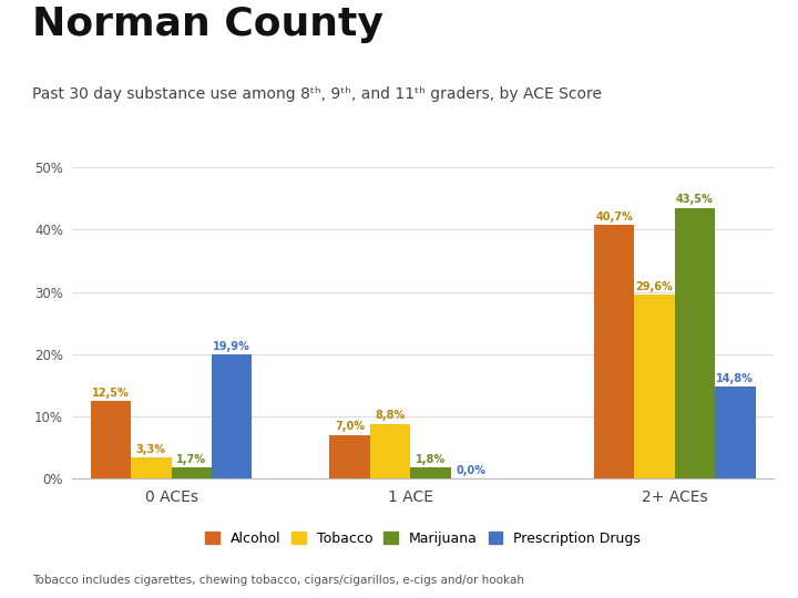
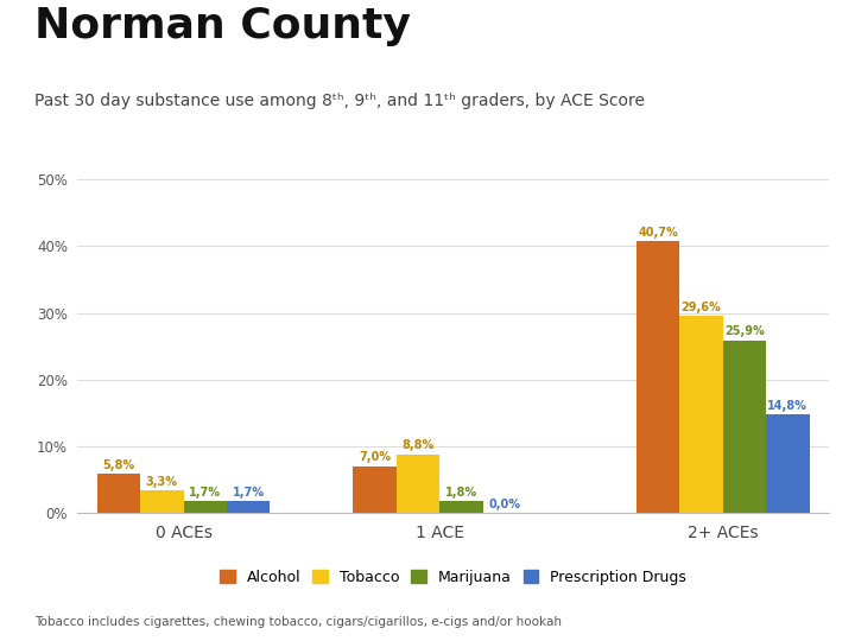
Alcohol/0 ACEs: 12,5% -> 5,8%
Prescription Drugs/0 ACEs: 19,9% -> 1,7%
Marijuana/2+ ACEs: 43,5% -> 25,9%
